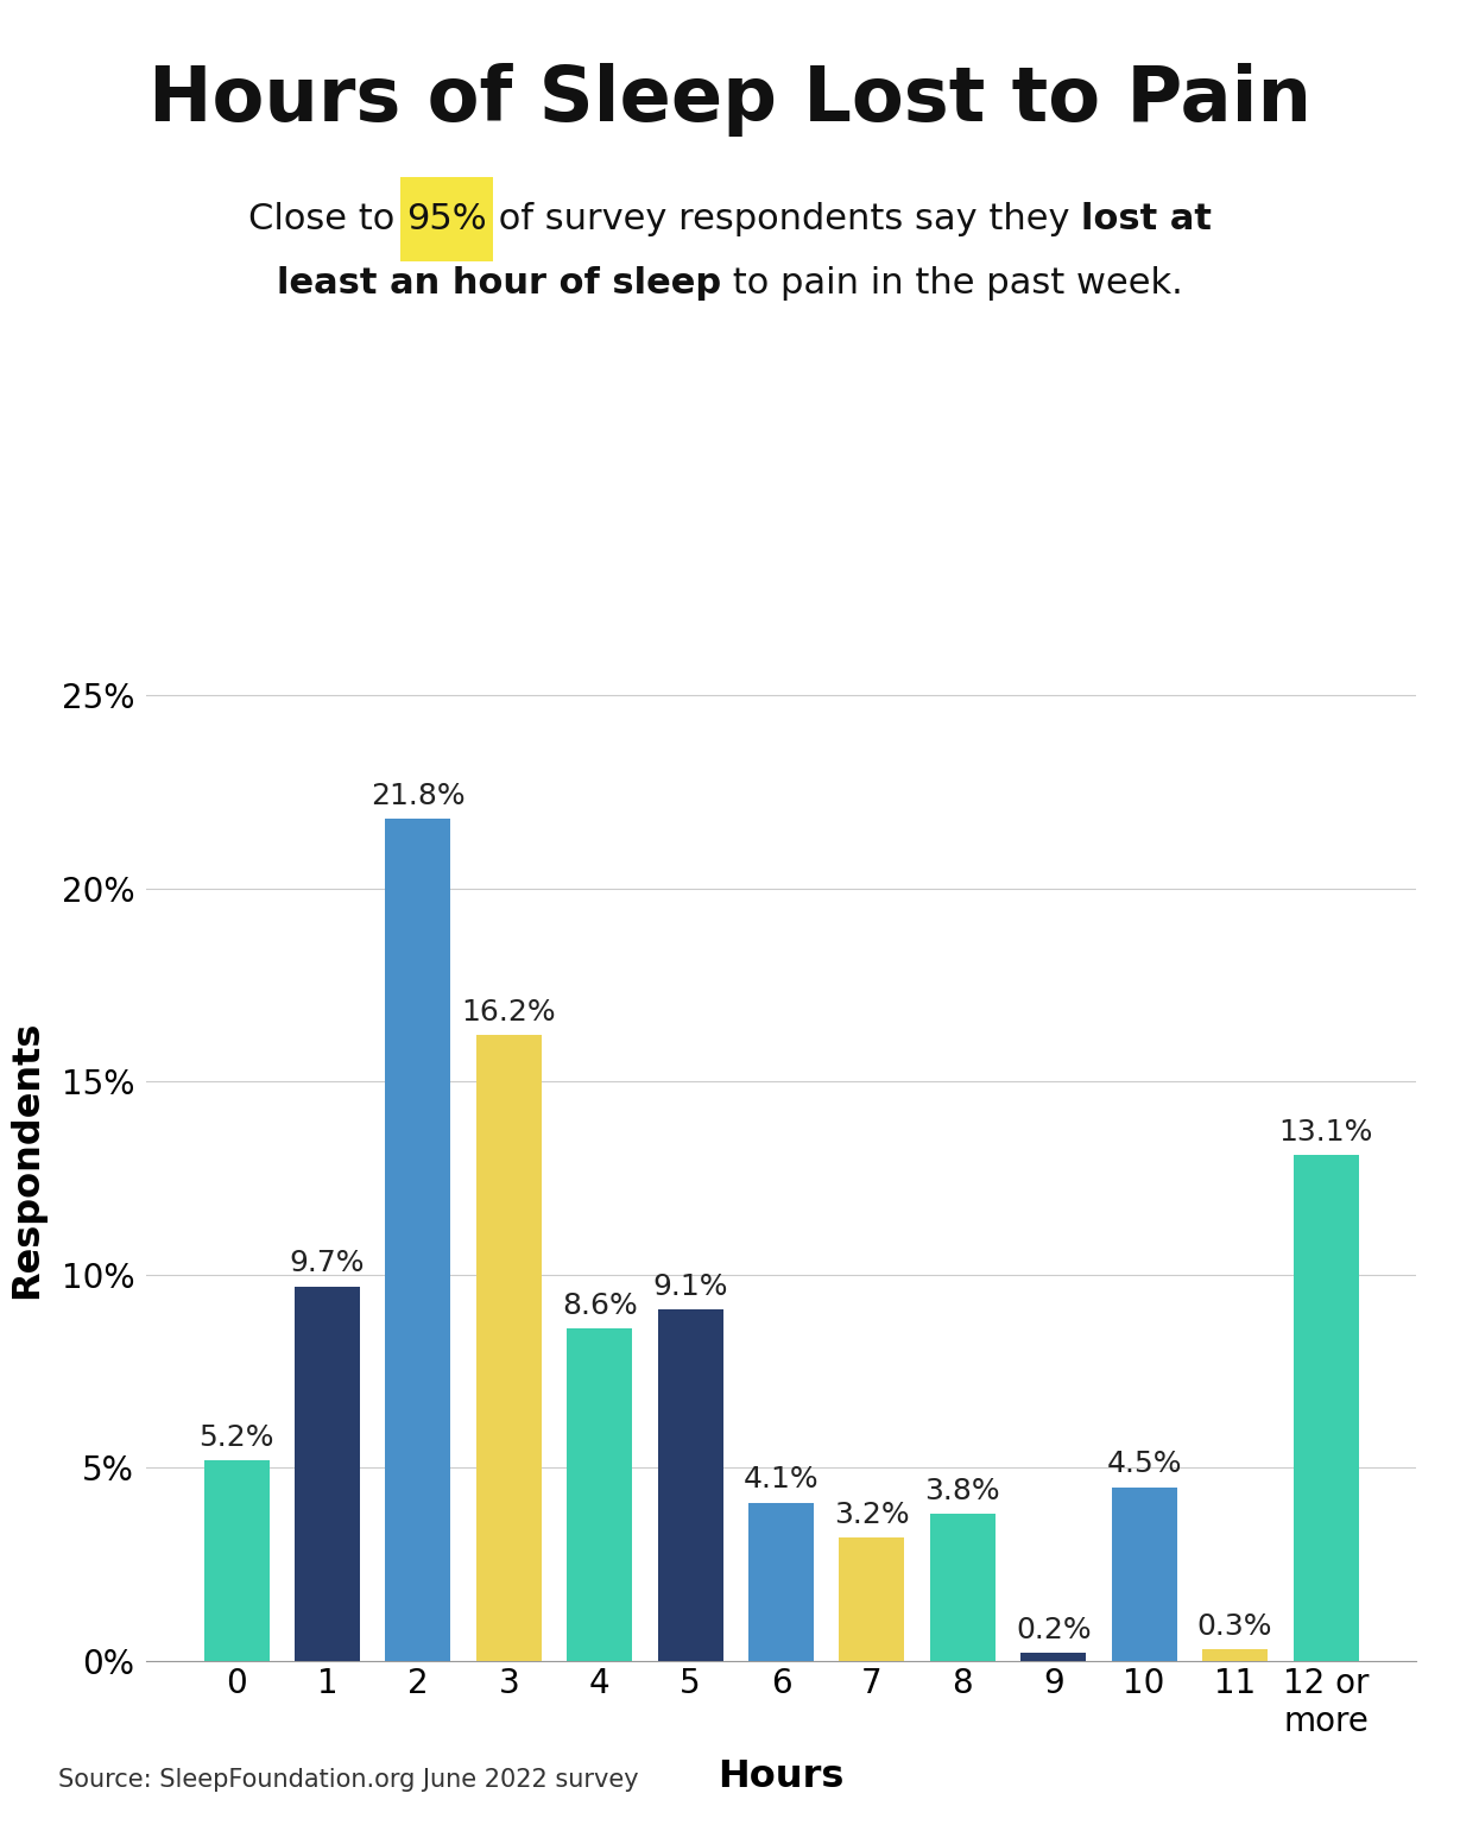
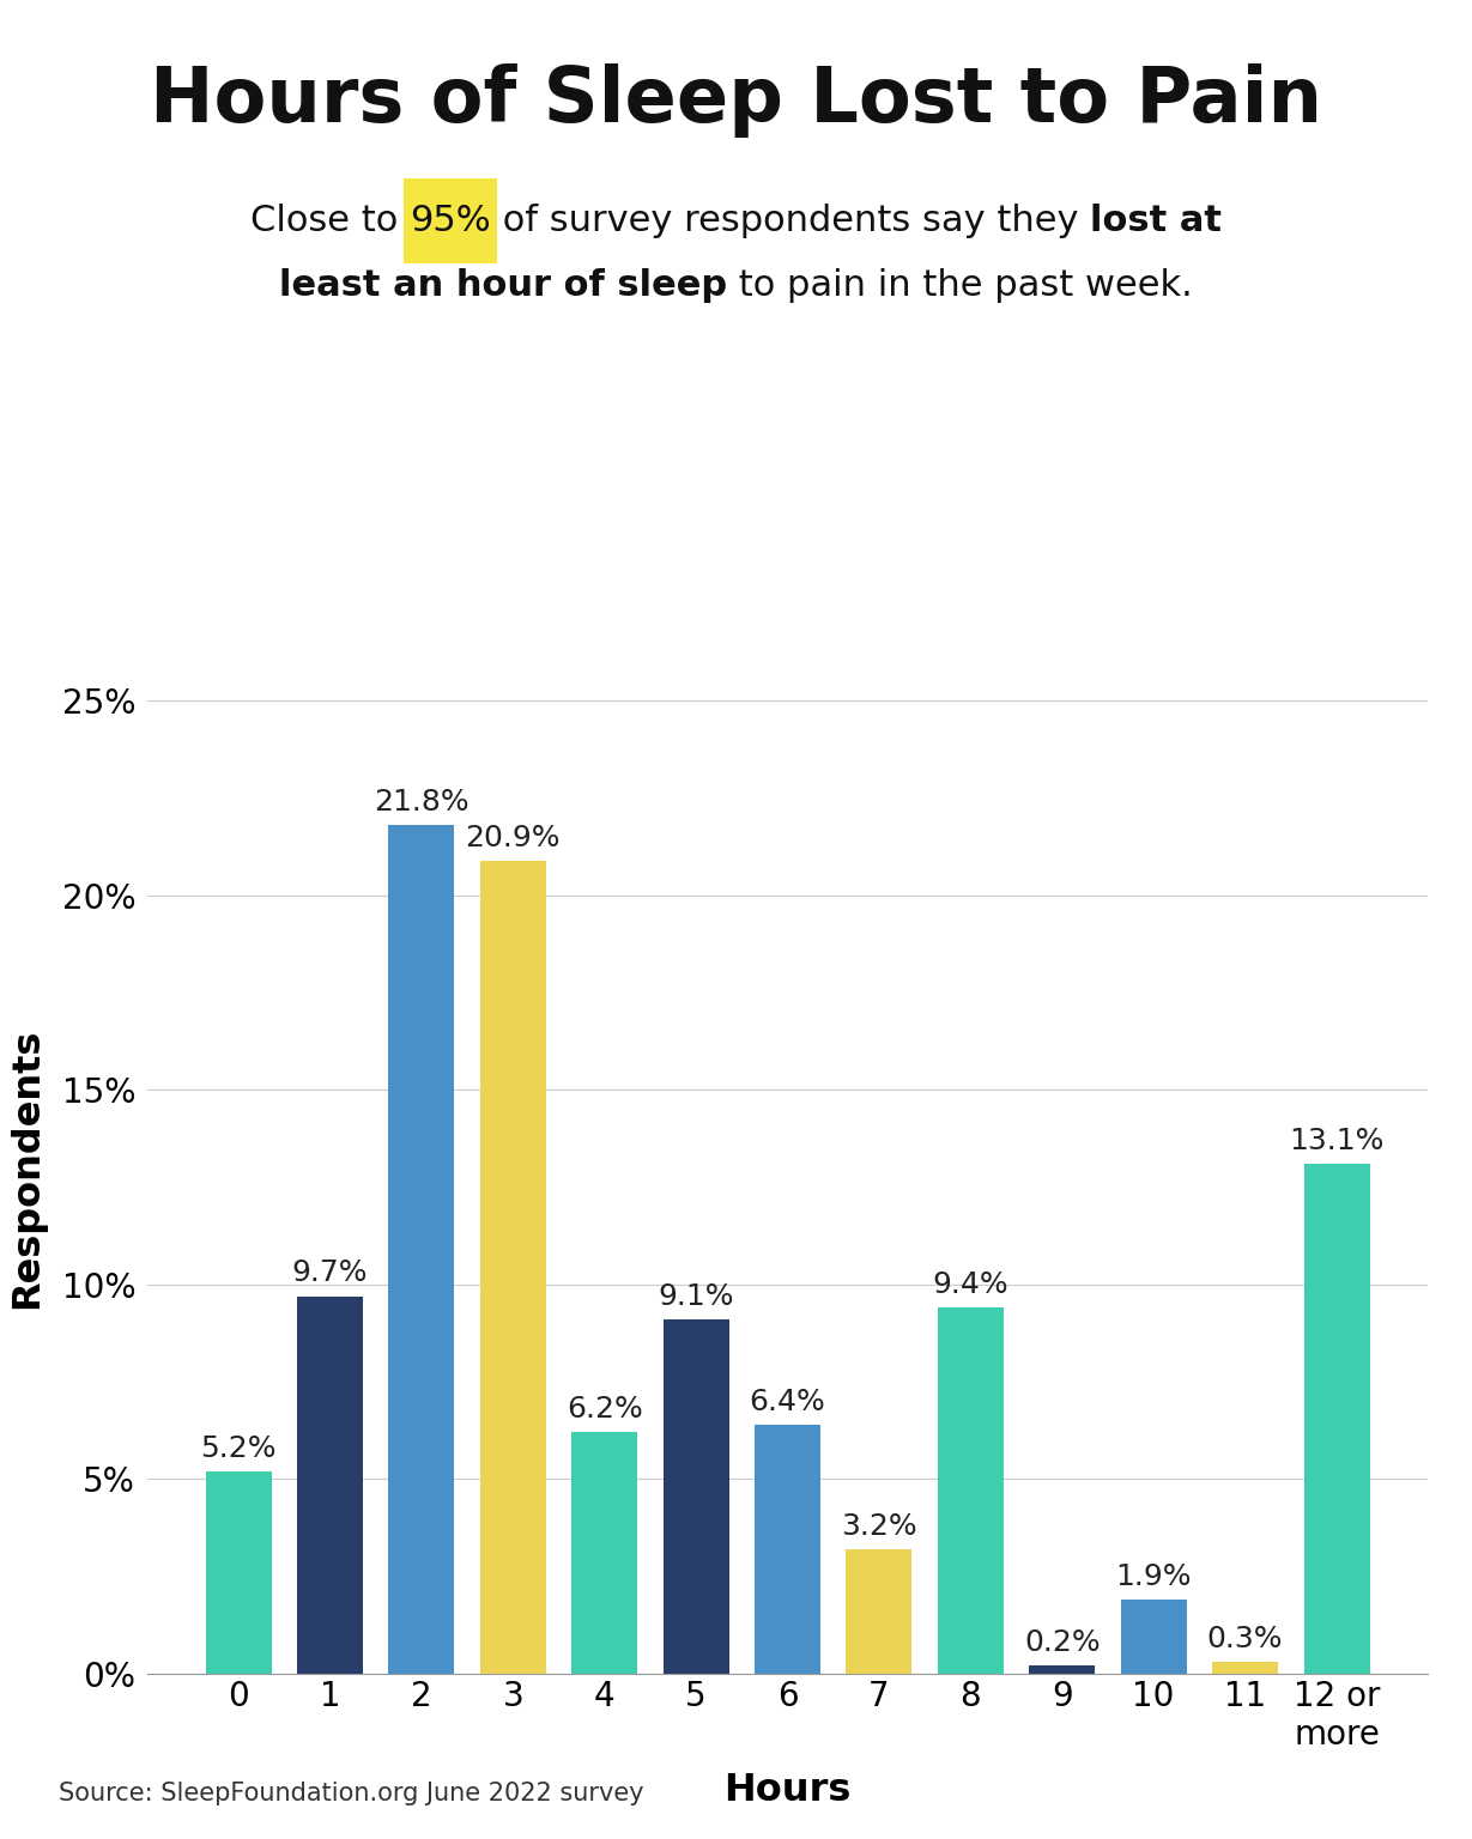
3: 16.2% -> 20.9%
4: 8.6% -> 6.2%
6: 4.1% -> 6.4%
8: 3.8% -> 9.4%
10: 4.5% -> 1.9%
